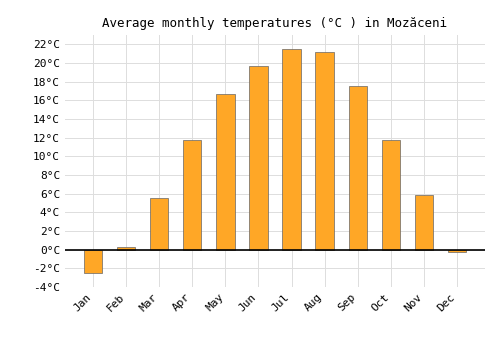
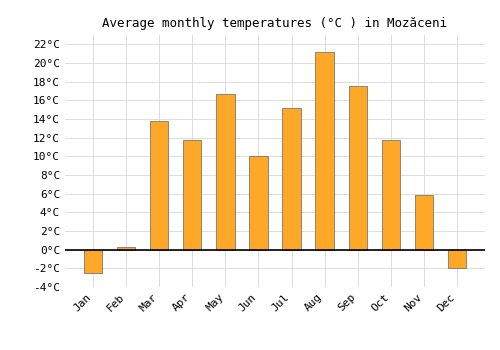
Mar: 5.5°C -> 13.8°C
Jun: 19.7°C -> 10.0°C
Jul: 21.5°C -> 15.2°C
Dec: -0.3°C -> -2.0°C
